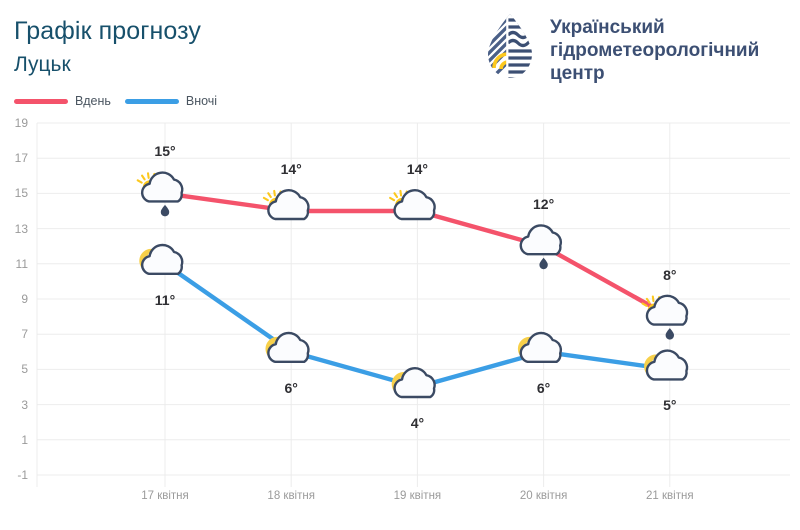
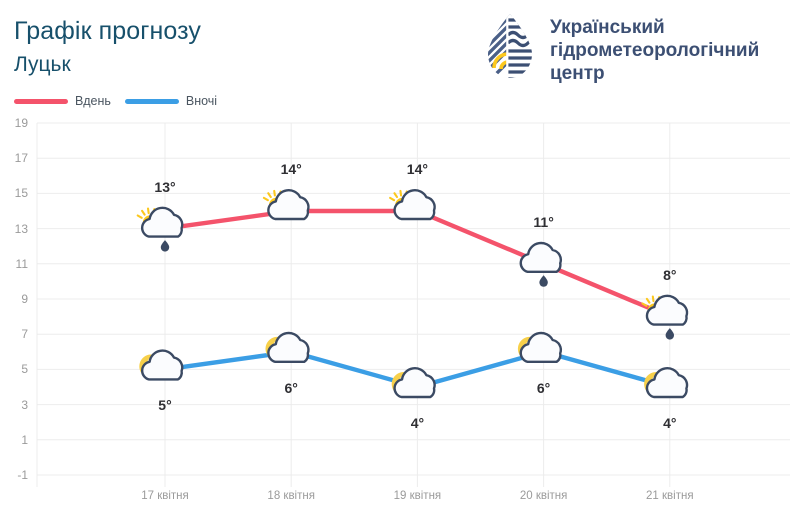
Вдень/17 квітня: 15° -> 13°
Вночі/17 квітня: 11° -> 5°
Вдень/20 квітня: 12° -> 11°
Вночі/21 квітня: 5° -> 4°
